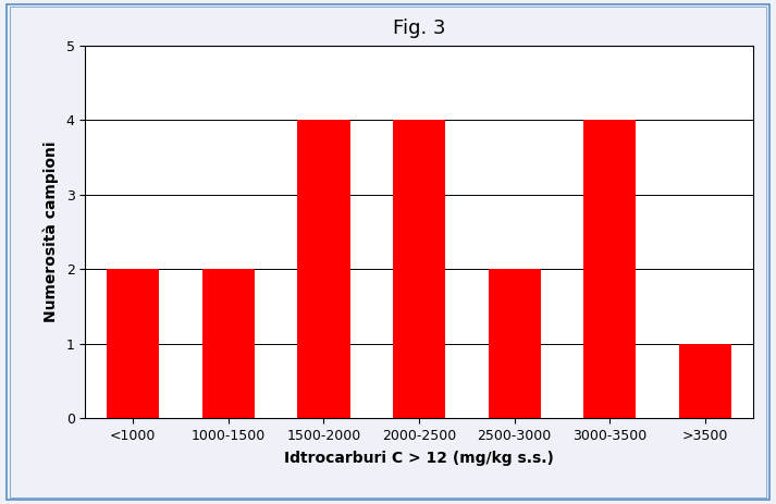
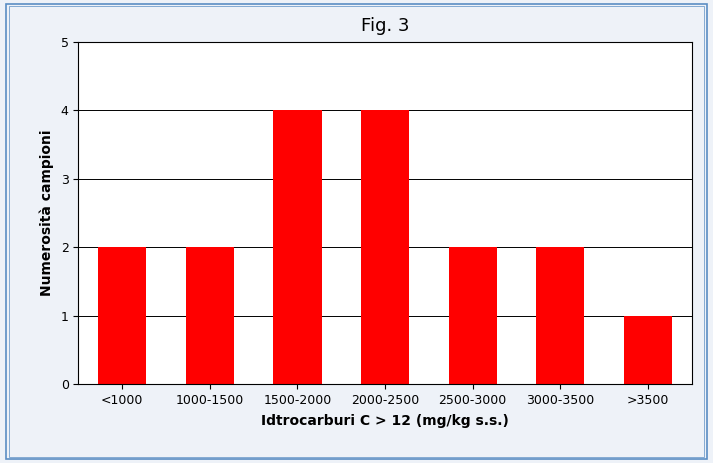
3000-3500: 4 -> 2
